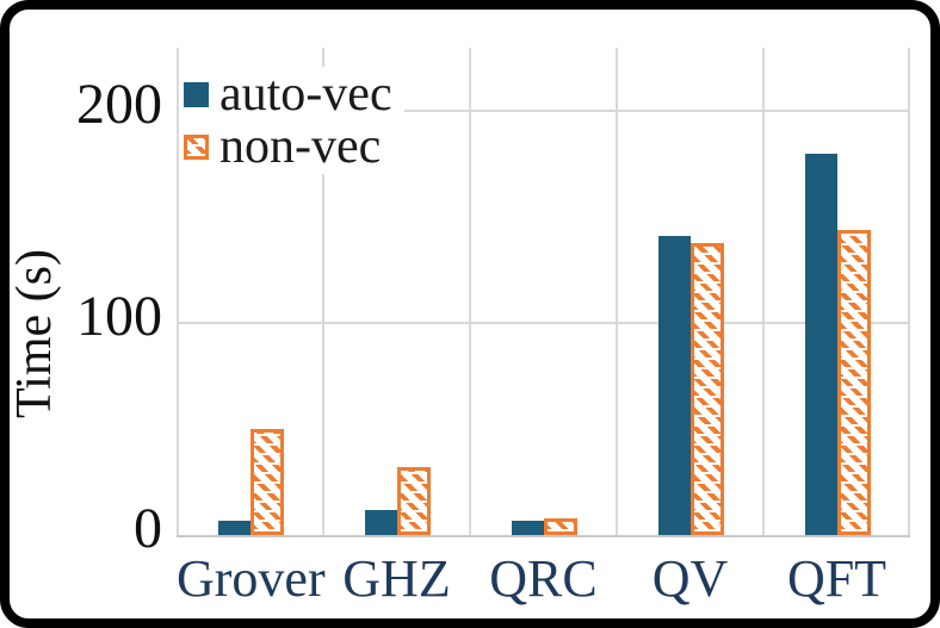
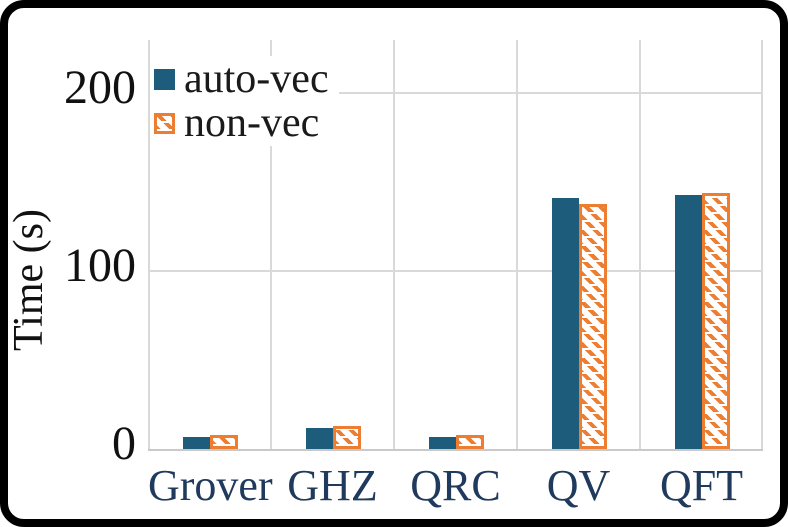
non-vec/Grover: 50 -> 8
non-vec/GHZ: 32 -> 13
auto-vec/QFT: 180 -> 143
